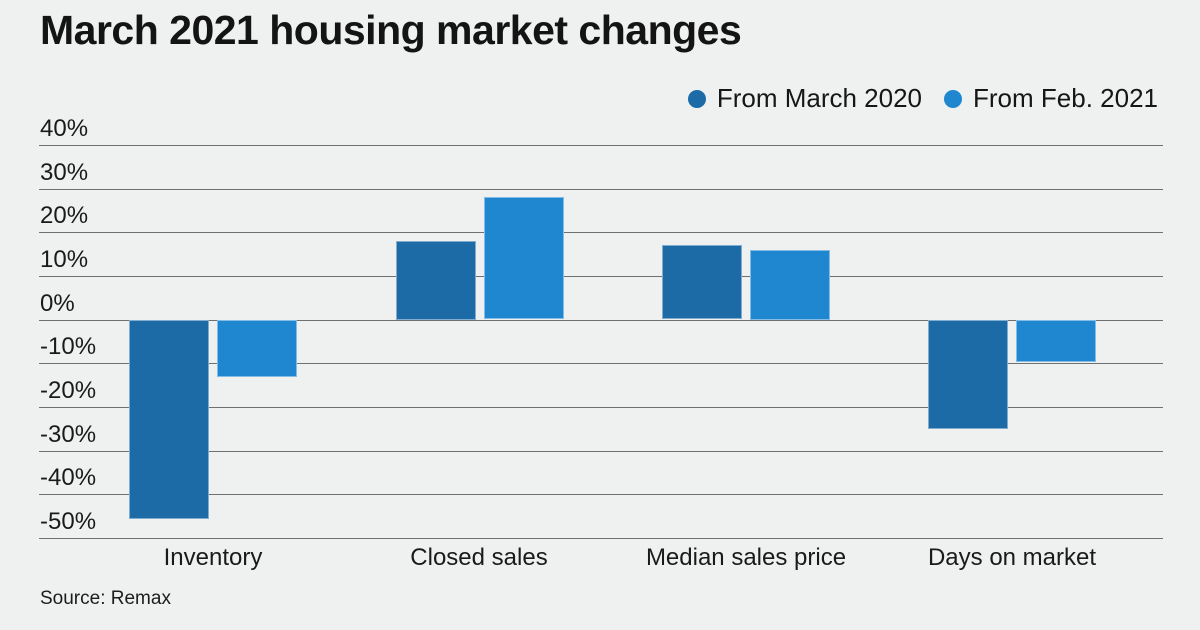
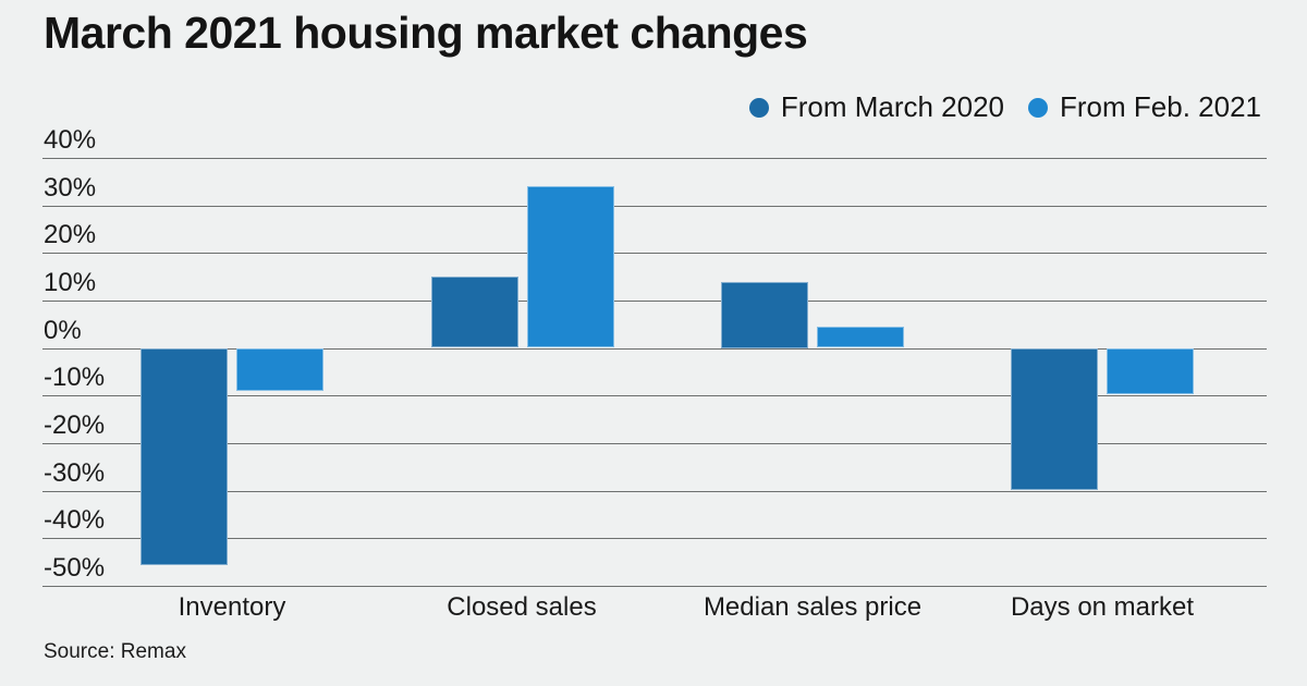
From Feb. 2021/Inventory: -13% -> -9%
From March 2020/Closed sales: 18% -> 15%
From Feb. 2021/Closed sales: 28% -> 34%
From March 2020/Median sales price: 17% -> 14%
From Feb. 2021/Median sales price: 16% -> 4%
From March 2020/Days on market: -25% -> -30%
